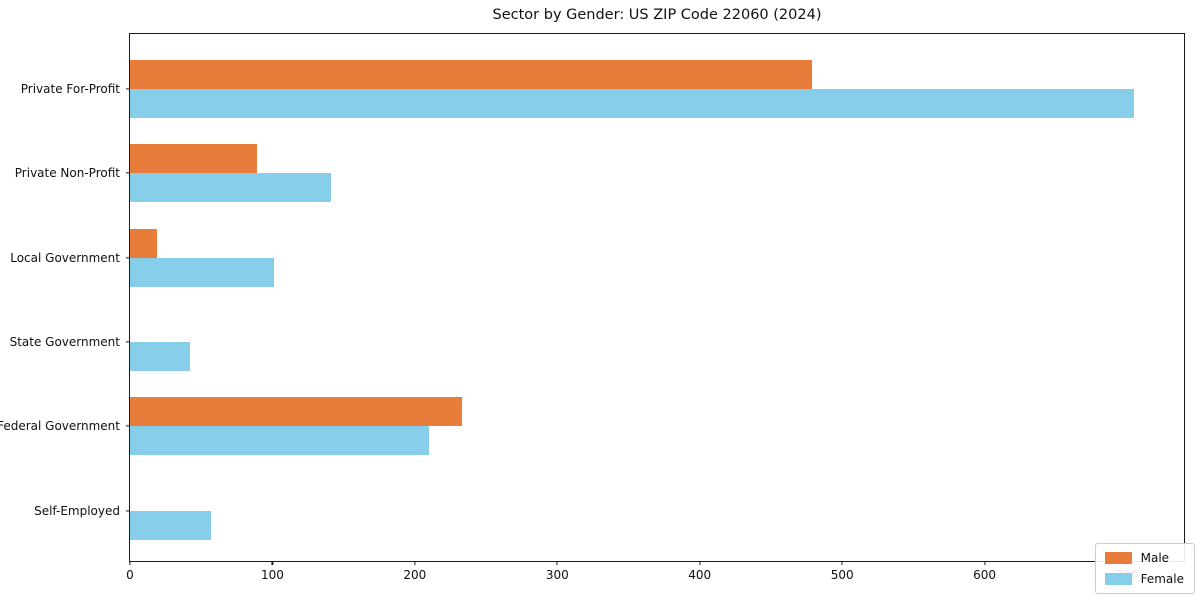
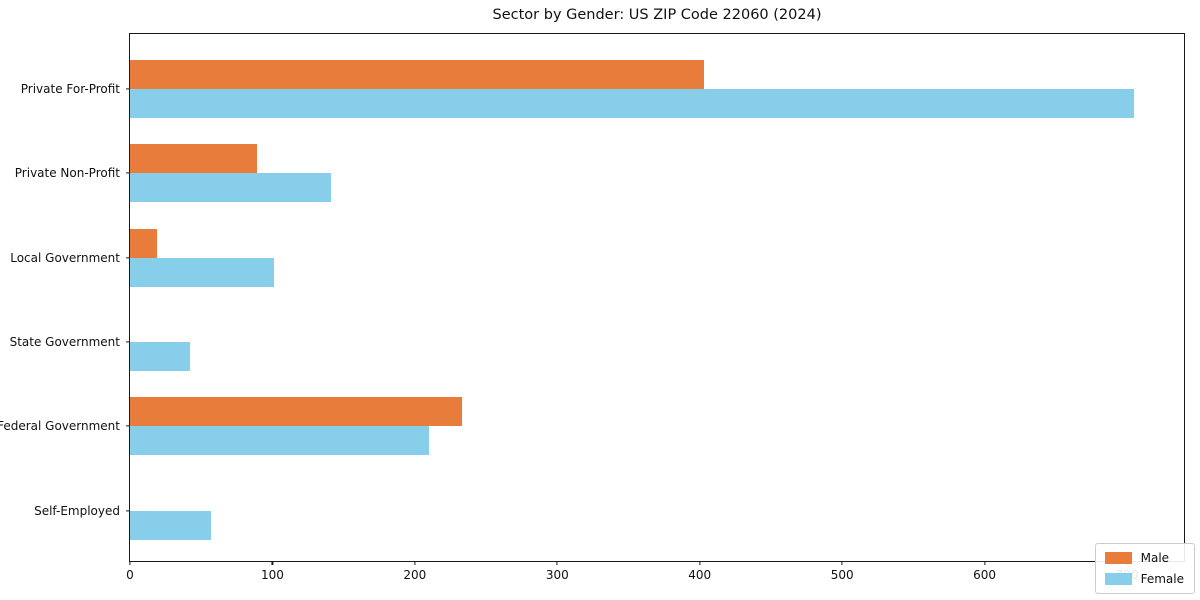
Male/Private For-Profit: 479 -> 403
